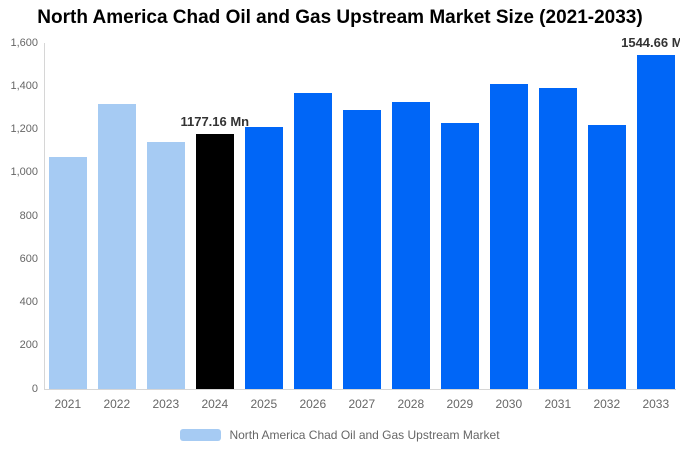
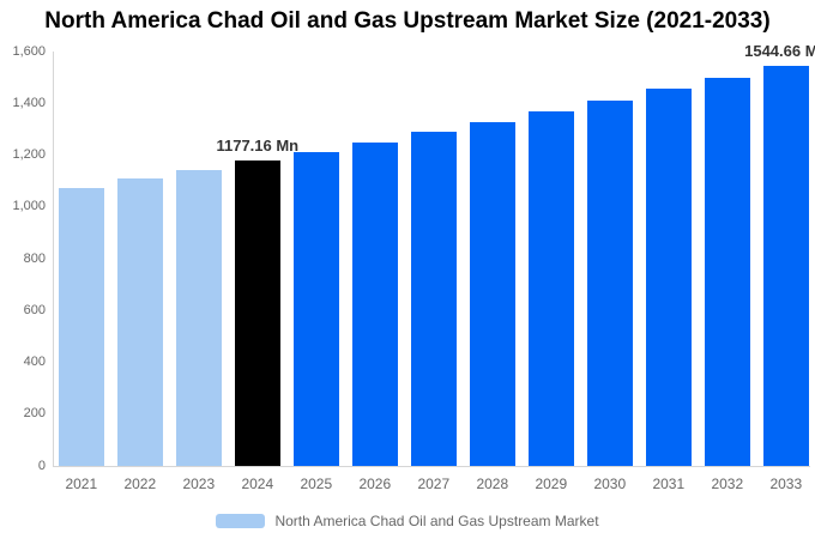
2022: 1320 -> 1110
2026: 1370 -> 1250
2029: 1230 -> 1370
2031: 1390 -> 1450
2032: 1220 -> 1500
